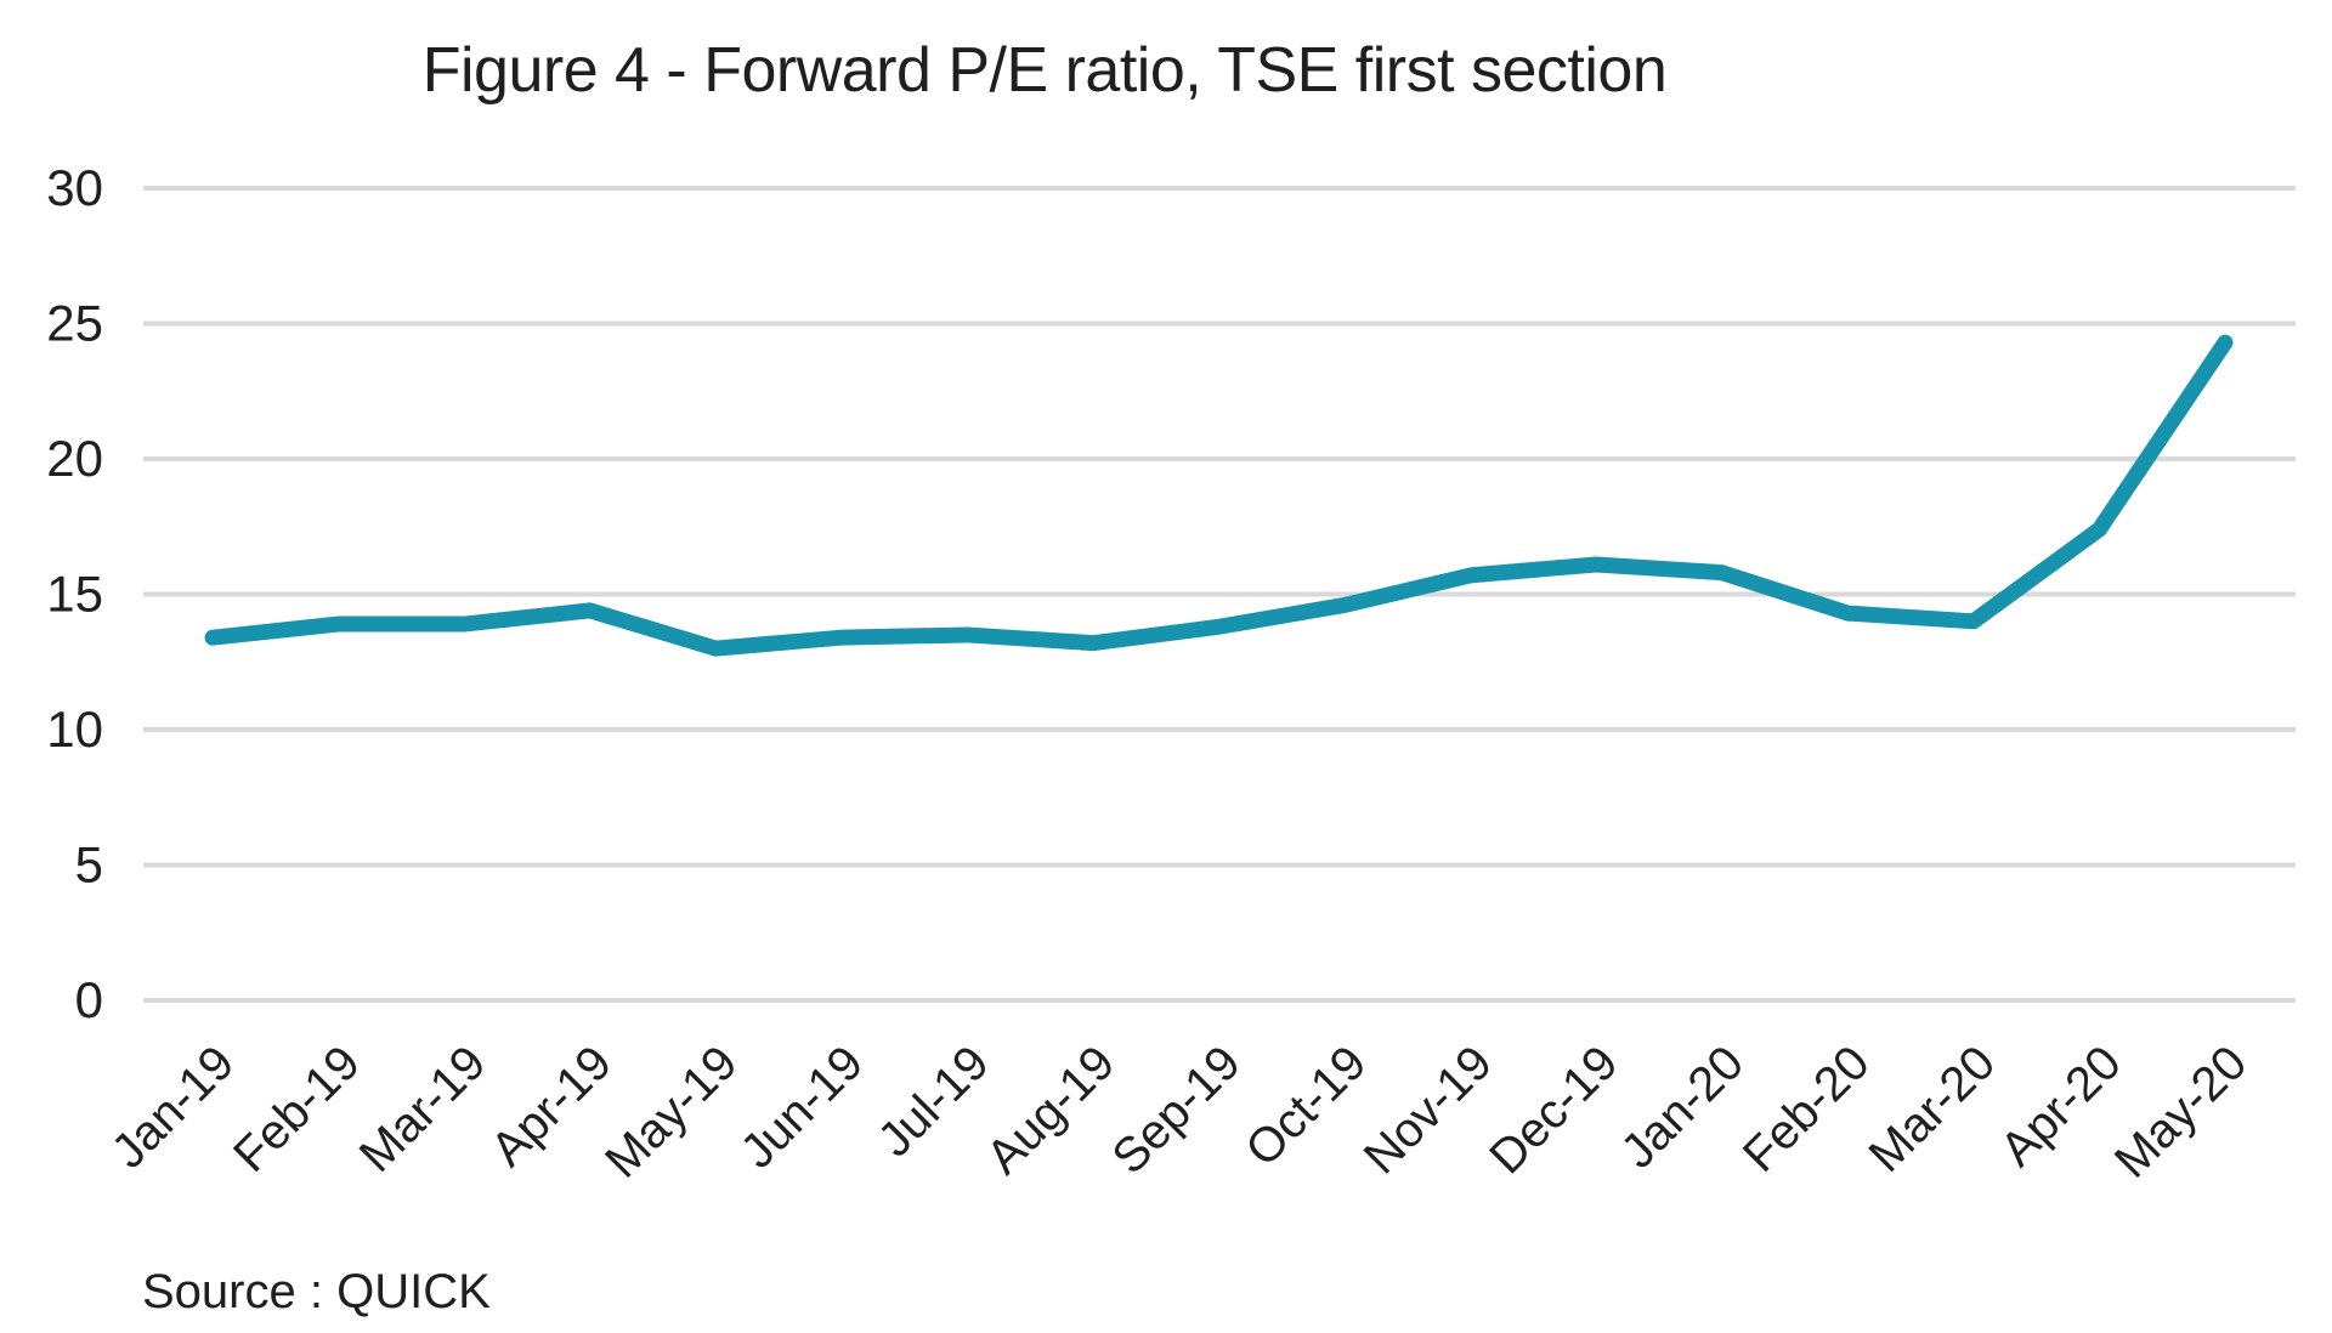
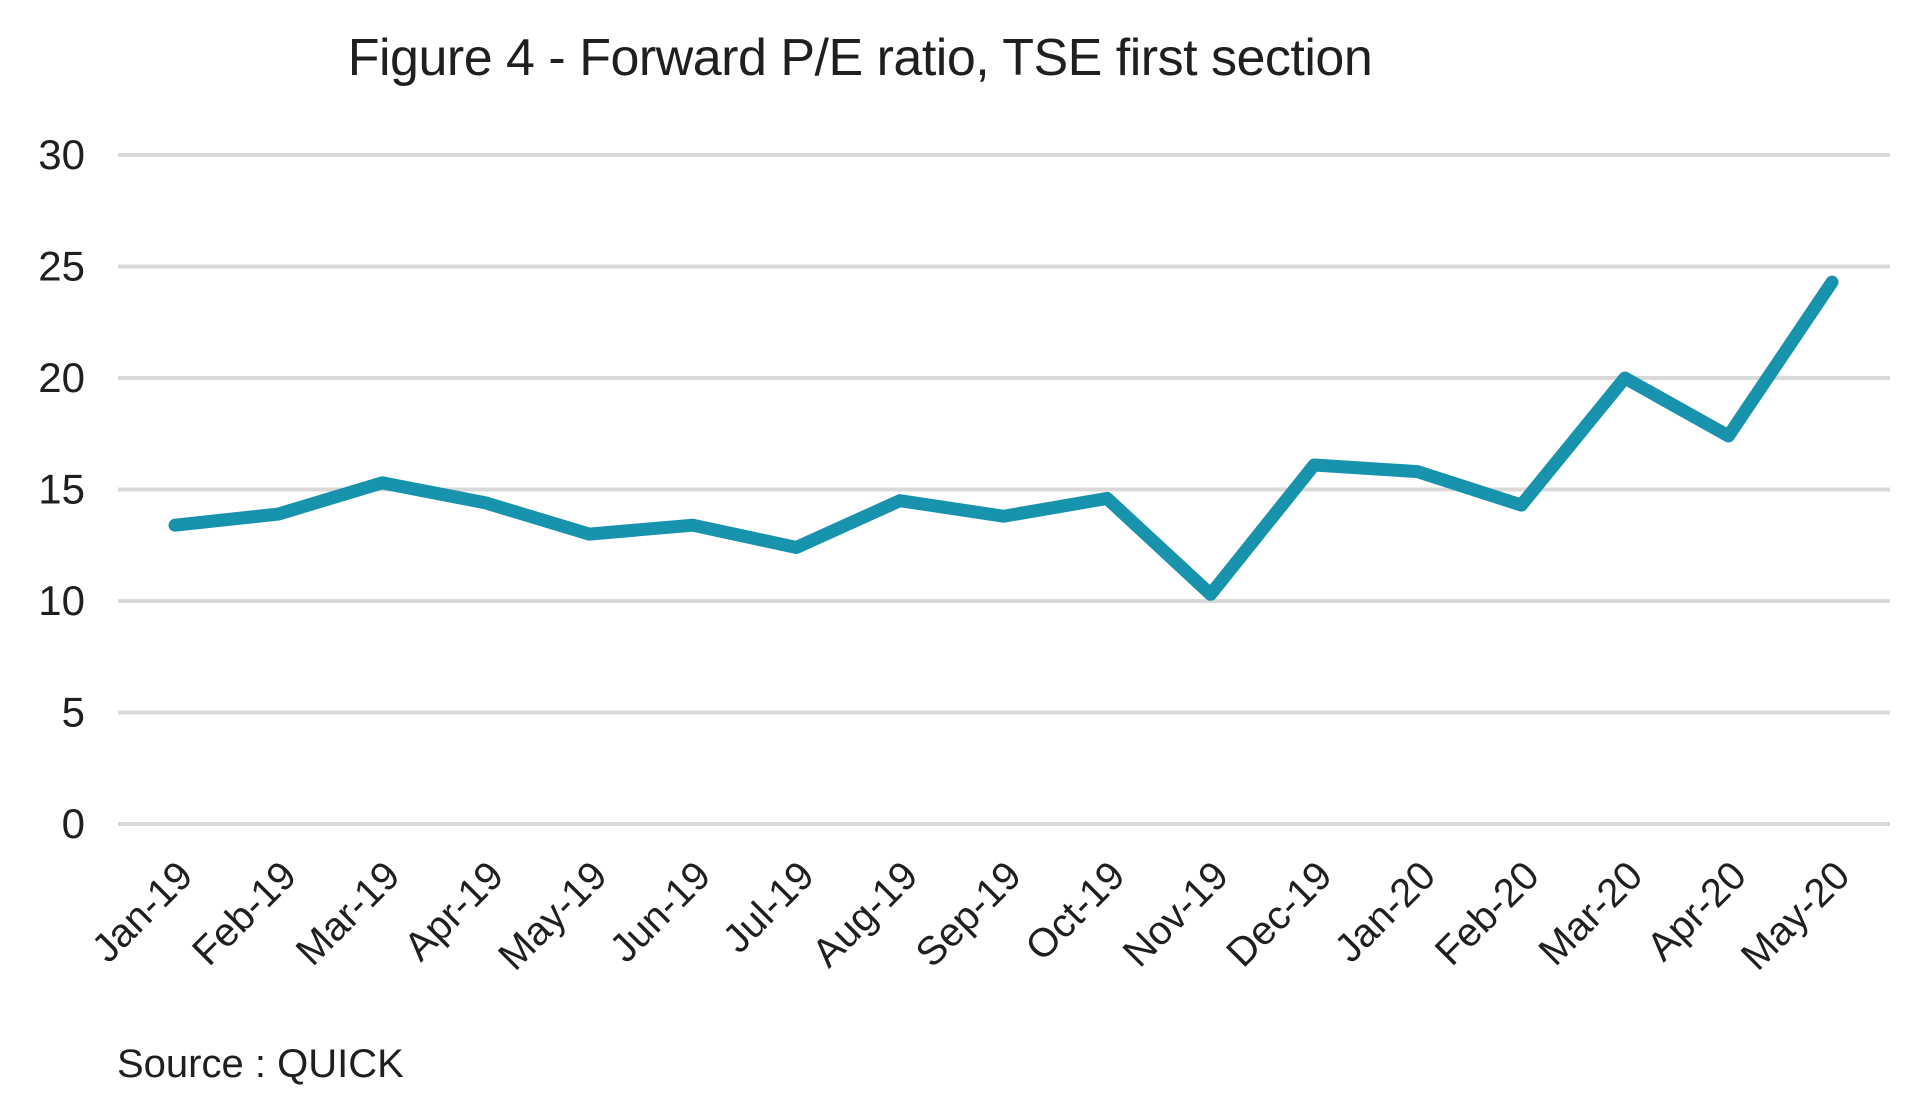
Mar-19: 13.9 -> 15.3
Jul-19: 13.5 -> 12.4
Aug-19: 13.2 -> 14.5
Nov-19: 15.7 -> 10.3
Mar-20: 14.0 -> 20.0
